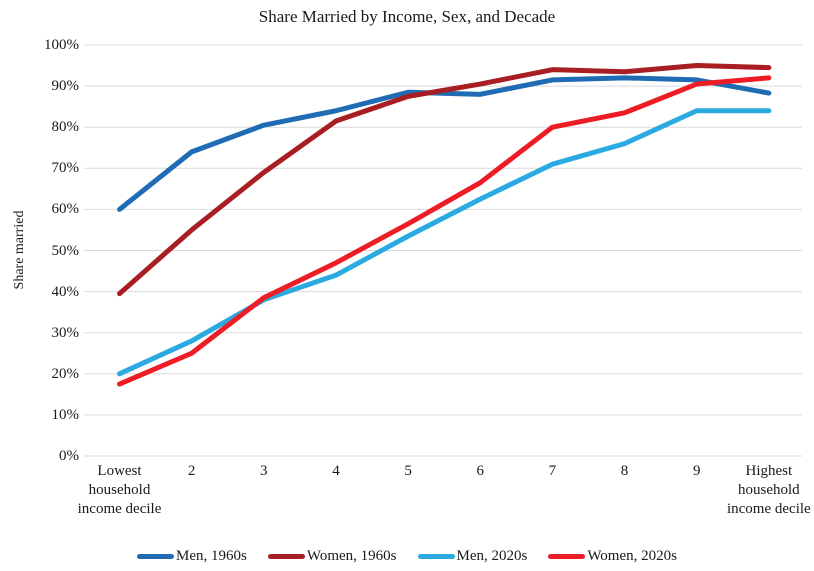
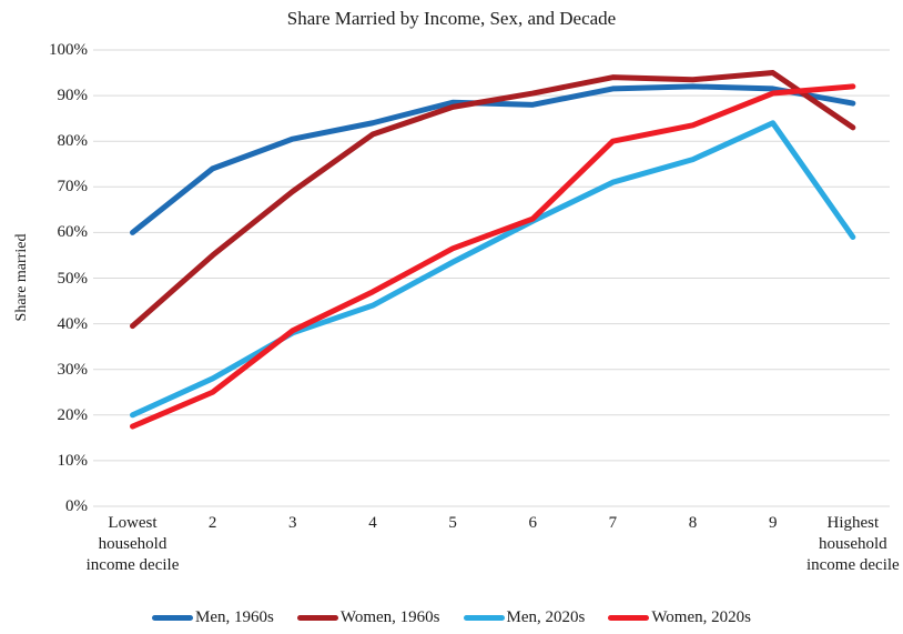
Women, 2020s/6: 66% -> 63%
Women, 1960s/Highest household income decile: 94% -> 83%
Men, 2020s/Highest household income decile: 84% -> 59%
